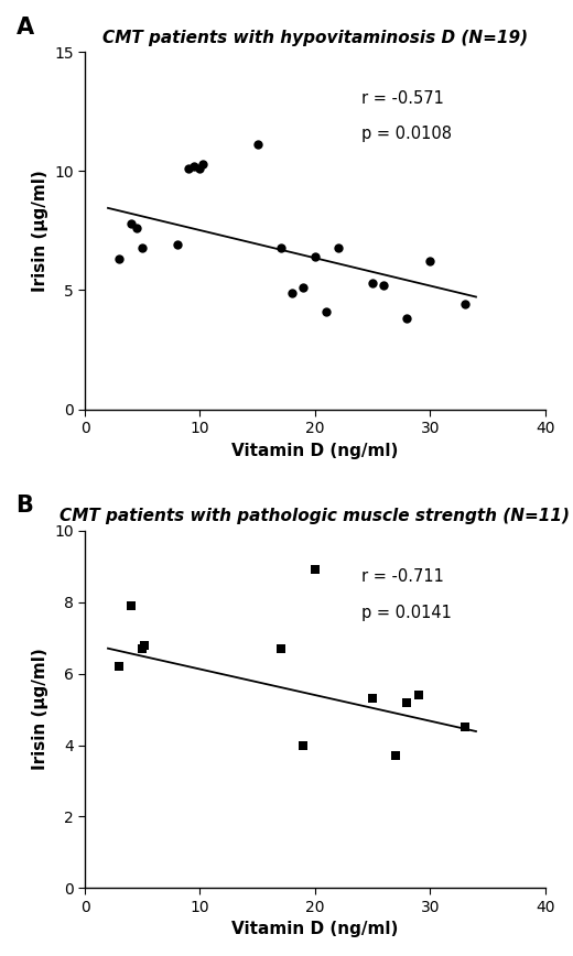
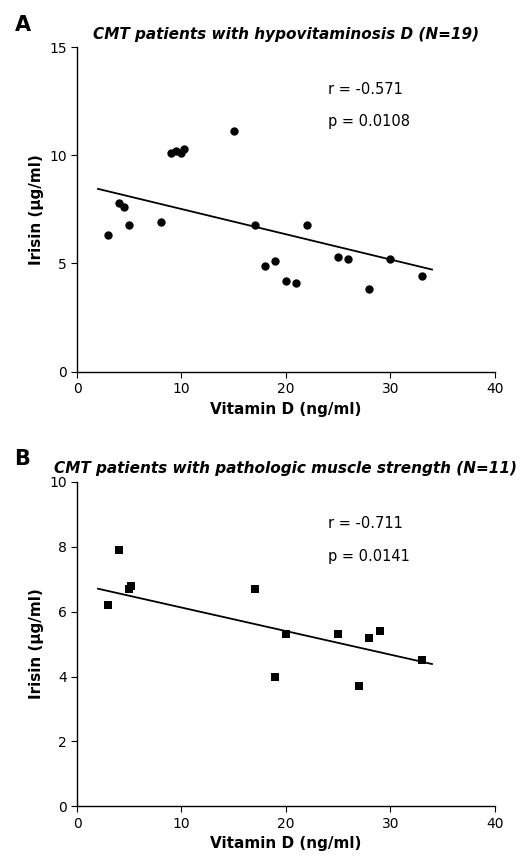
CMT patients with hypovitaminosis D (N=19)/20: 6.4 -> 4.2
CMT patients with hypovitaminosis D (N=19)/30: 6.2 -> 5.2
CMT patients with pathologic muscle strength (N=11)/20: 8.9 -> 5.3
